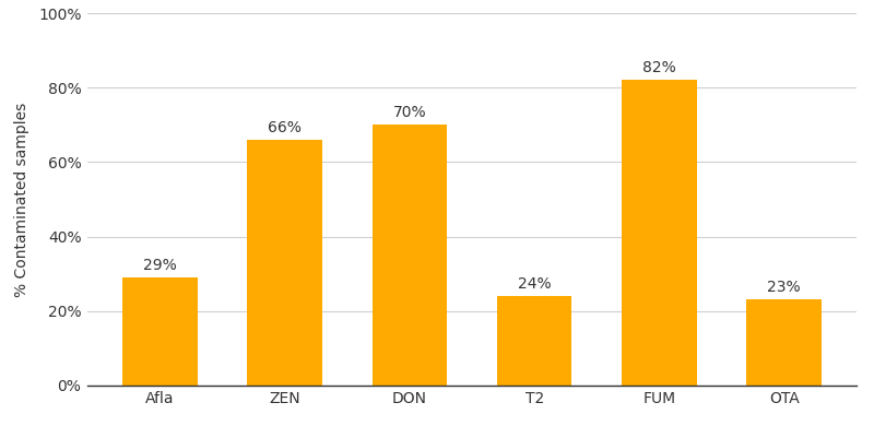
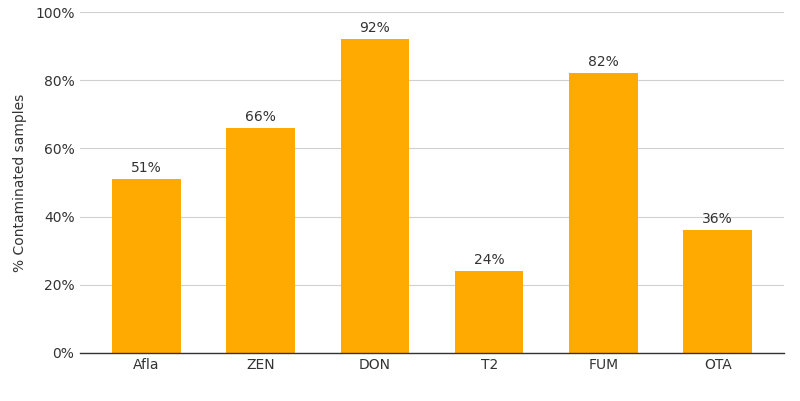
Afla: 29% -> 51%
DON: 70% -> 92%
OTA: 23% -> 36%
